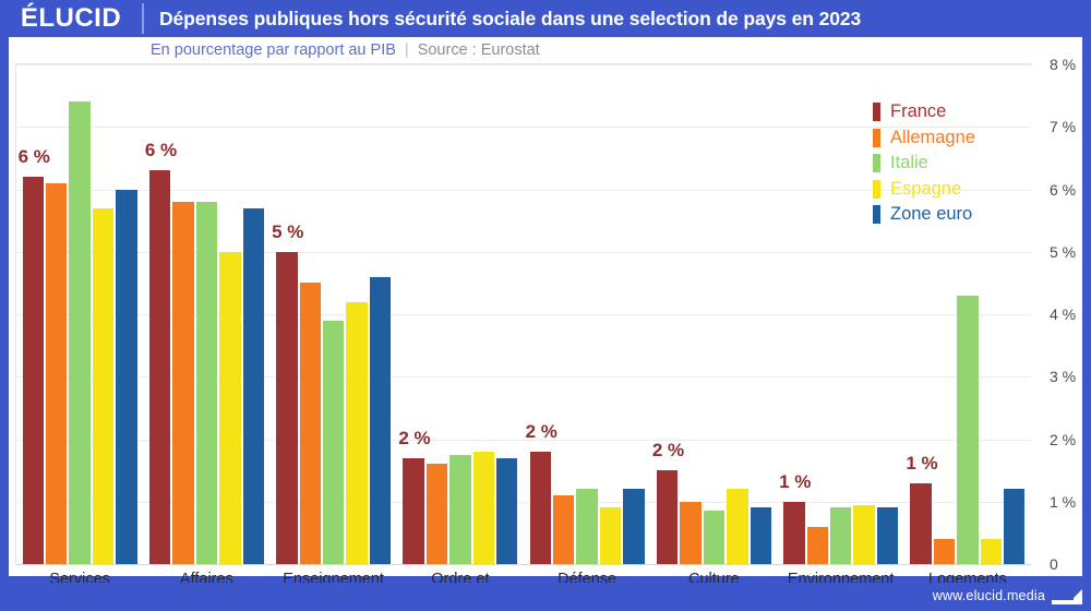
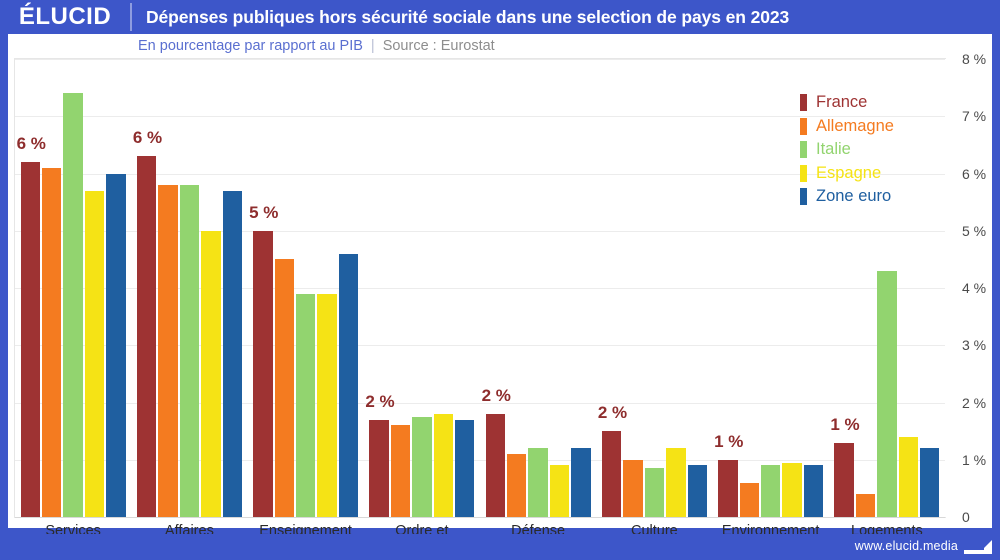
Espagne/Enseignement: 4.2% -> 3.9%
Espagne/Logements: 0.4% -> 1.4%
